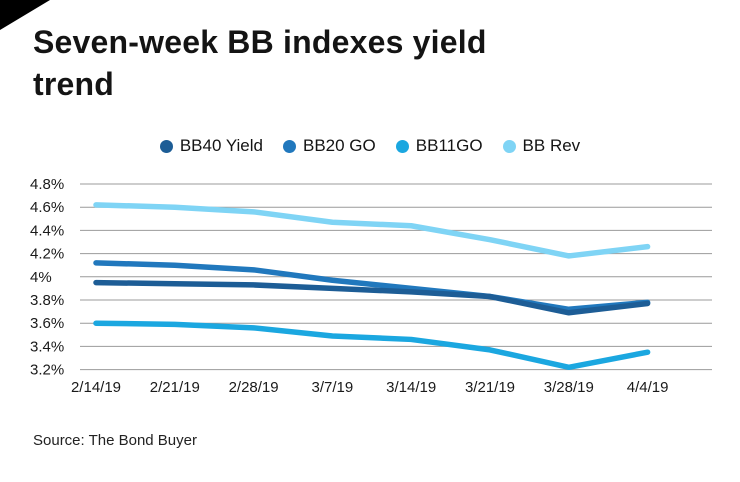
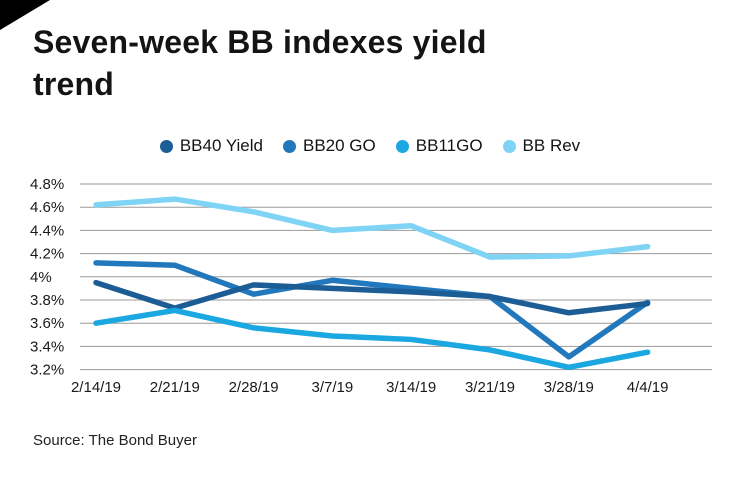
BB40 Yield/2/21/19: 3.94% -> 3.73%
BB11GO/2/21/19: 3.59% -> 3.71%
BB Rev/2/21/19: 4.60% -> 4.67%
BB20 GO/2/28/19: 4.06% -> 3.85%
BB Rev/3/7/19: 4.47% -> 4.40%
BB Rev/3/21/19: 4.32% -> 4.17%
BB20 GO/3/28/19: 3.72% -> 3.31%
